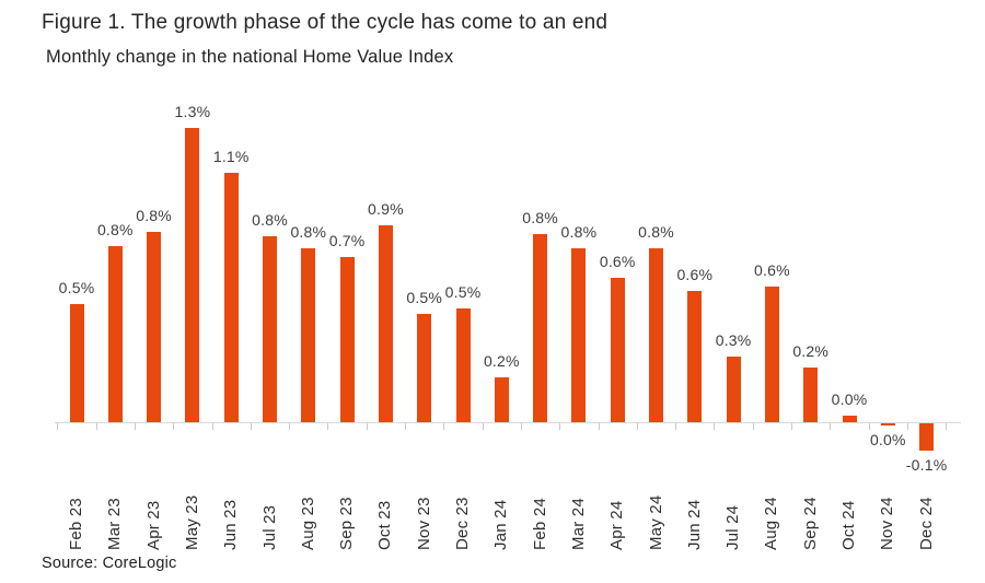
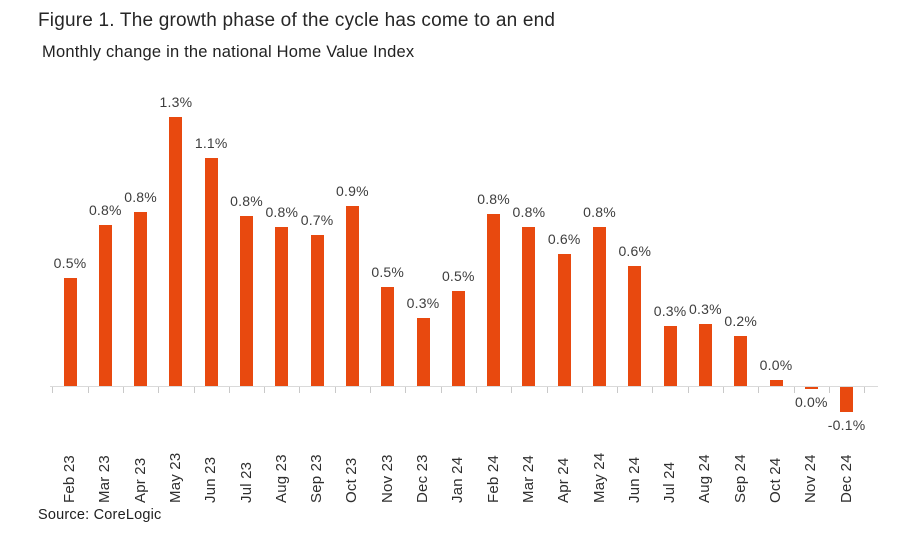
Dec 23: 0.5% -> 0.3%
Jan 24: 0.2% -> 0.5%
Aug 24: 0.6% -> 0.3%
